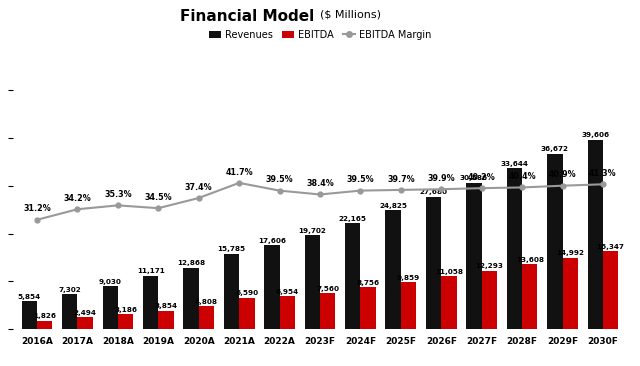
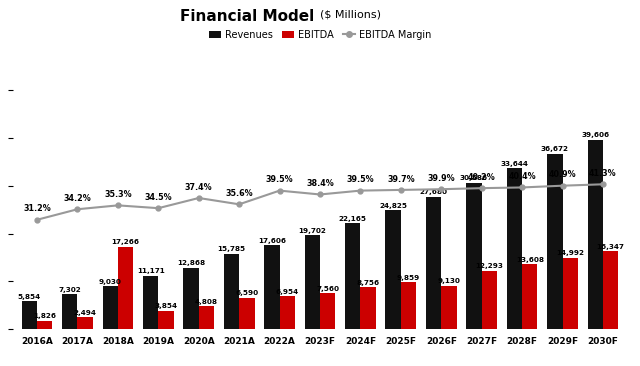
EBITDA/2018A: 3,186 -> 17,266
EBITDA Margin/2021A: 41.7% -> 35.6%
EBITDA/2026F: 11,058 -> 9,130
